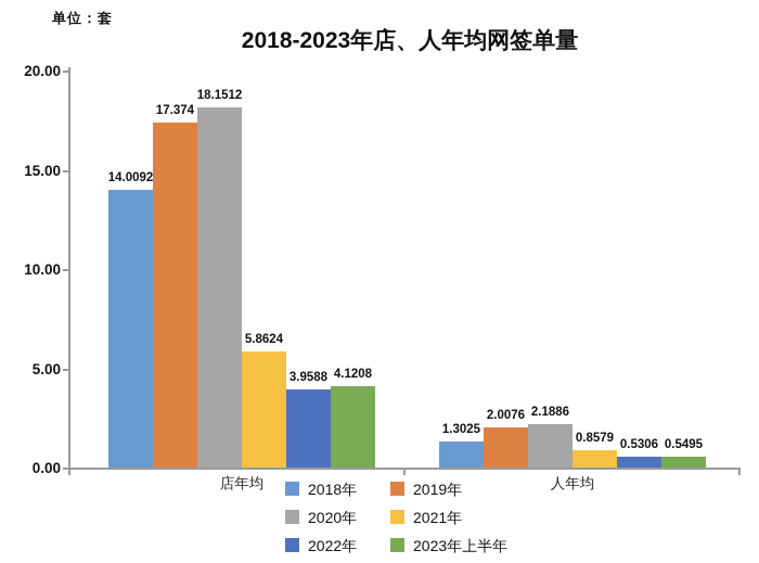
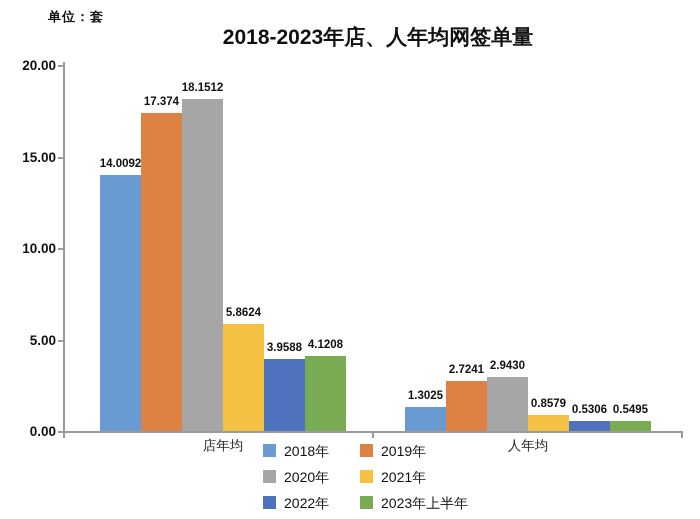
2019年/人年均: 2.0076 -> 2.7241
2020年/人年均: 2.1886 -> 2.9430
